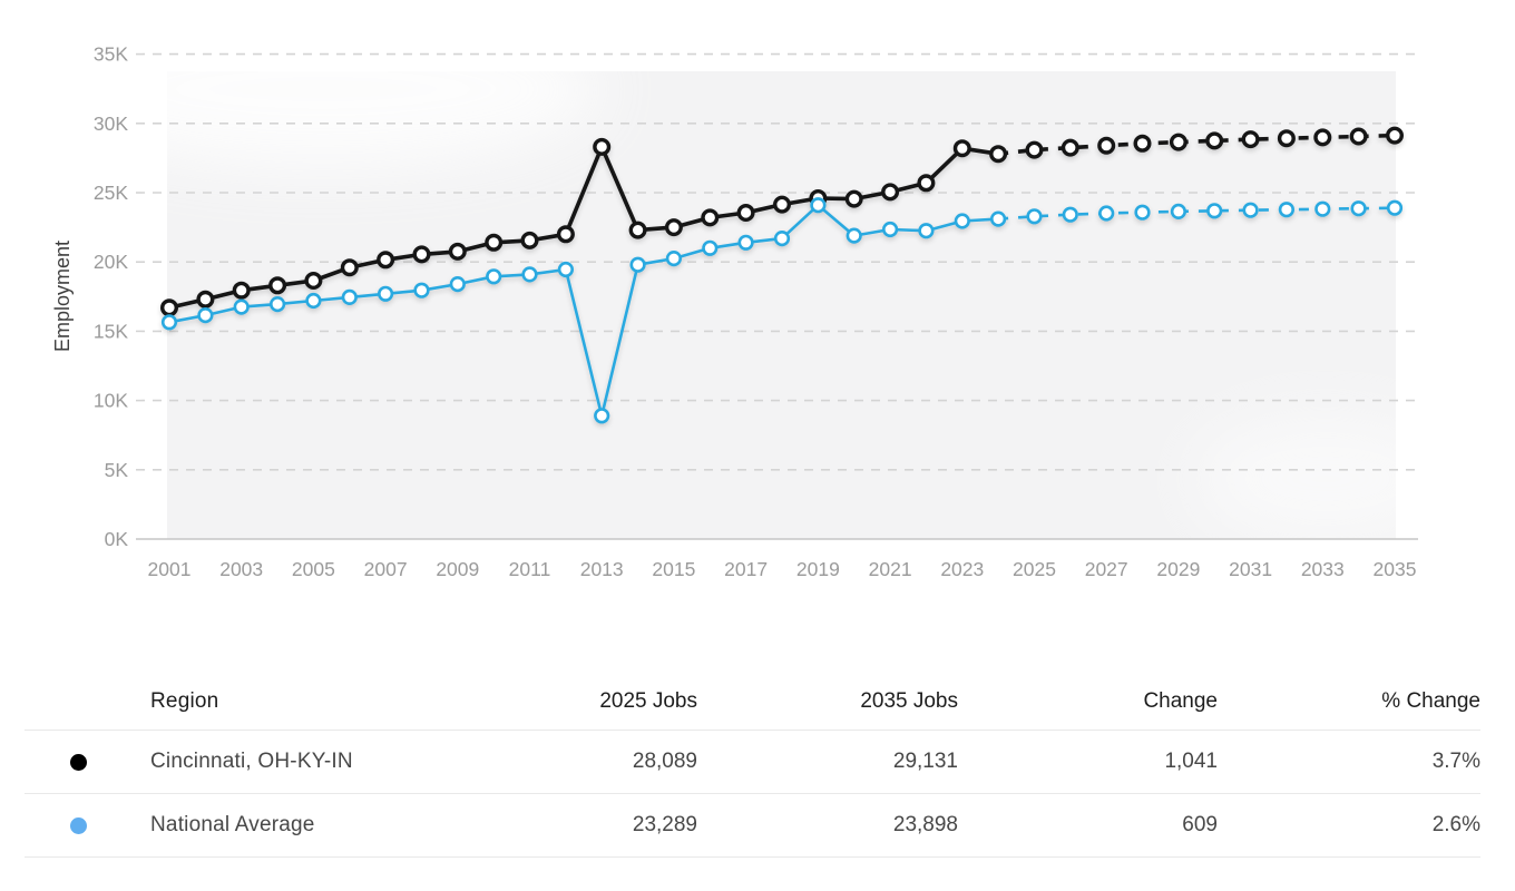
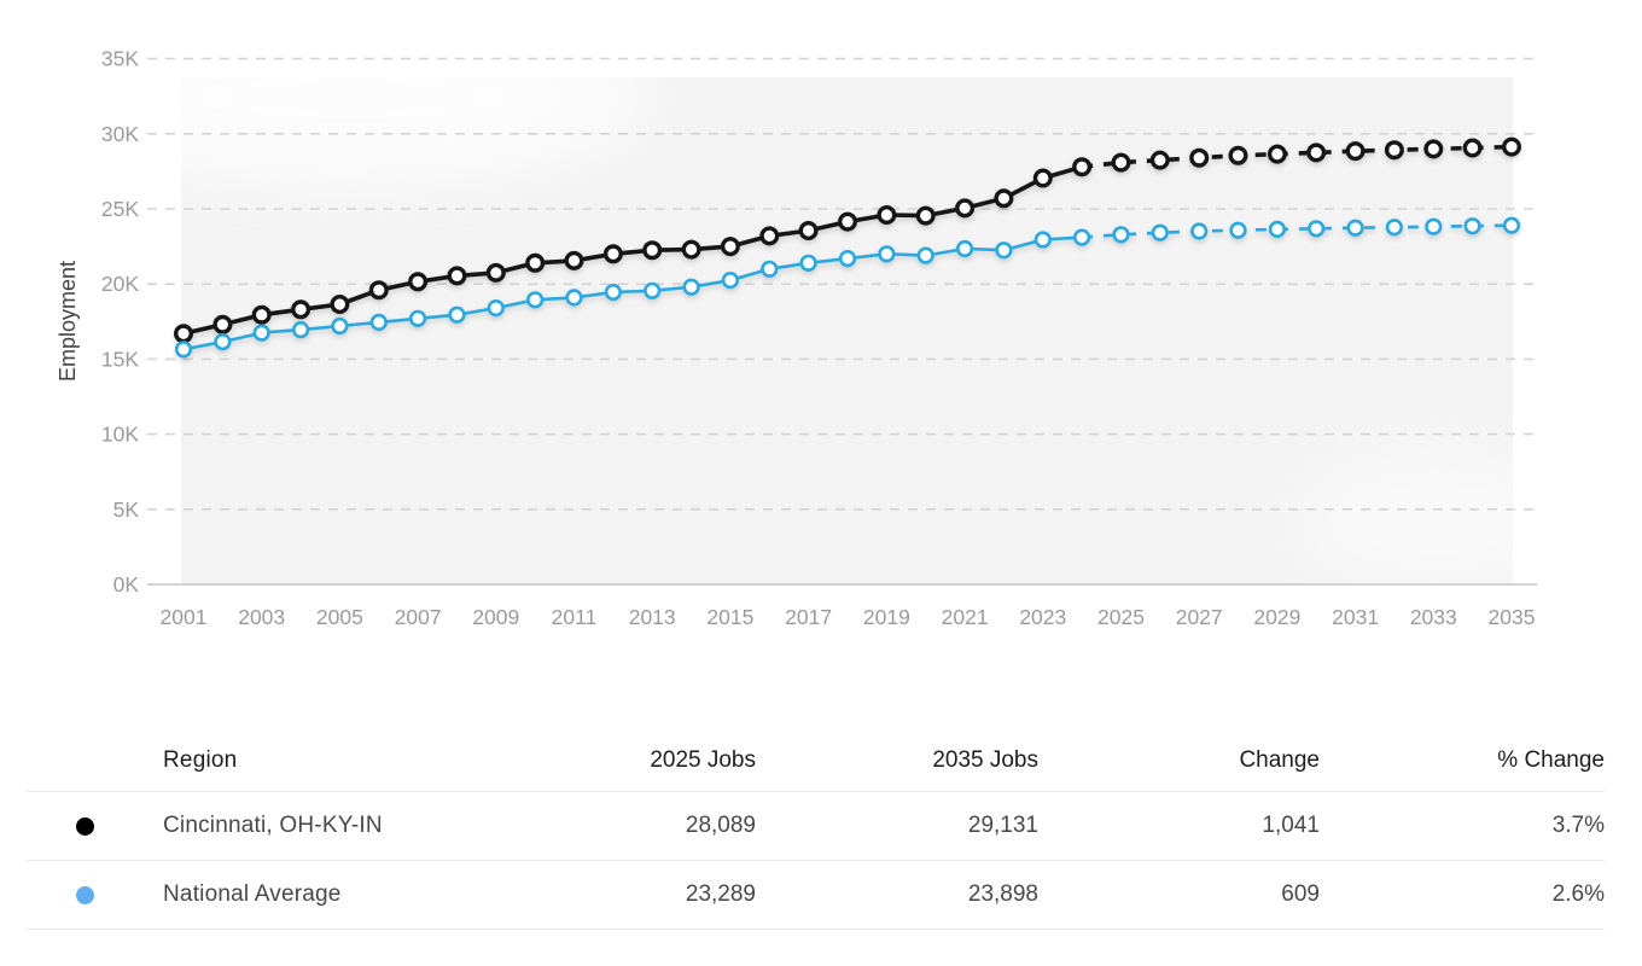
Cincinnati, OH-KY-IN/2013: 28.3K -> 22.2K
National Average/2013: 8.9K -> 19.6K
National Average/2019: 24.1K -> 22.0K
Cincinnati, OH-KY-IN/2023: 28.2K -> 27.0K
